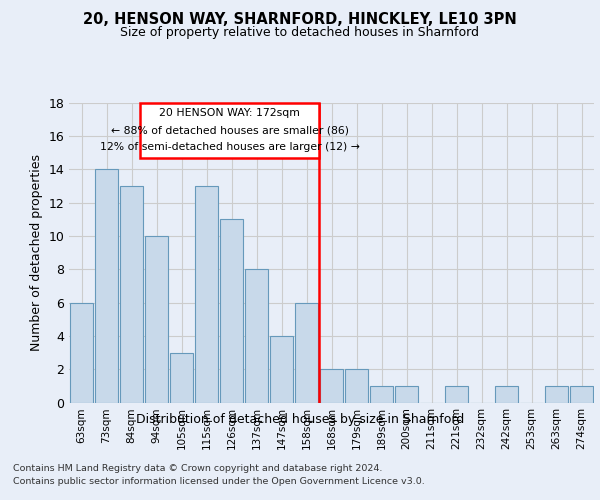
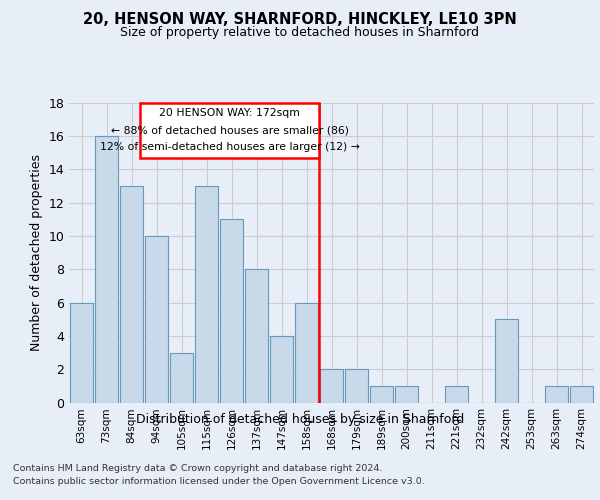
73sqm: 14 -> 16
242sqm: 1 -> 5
